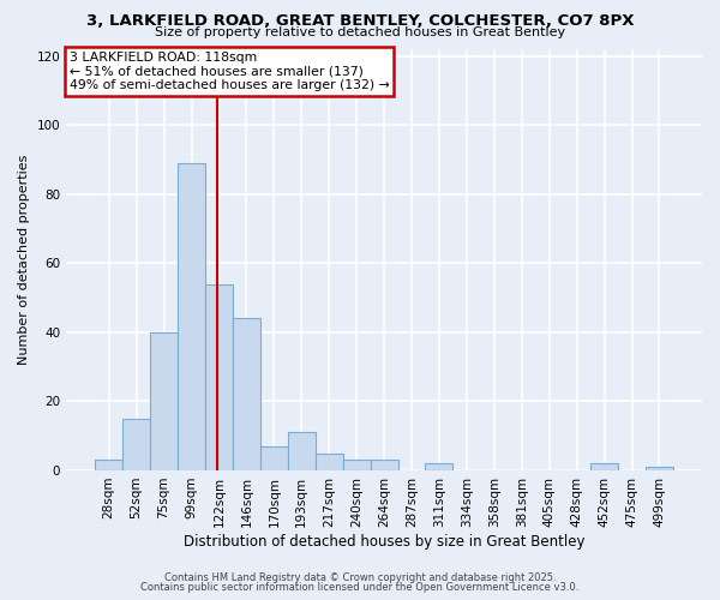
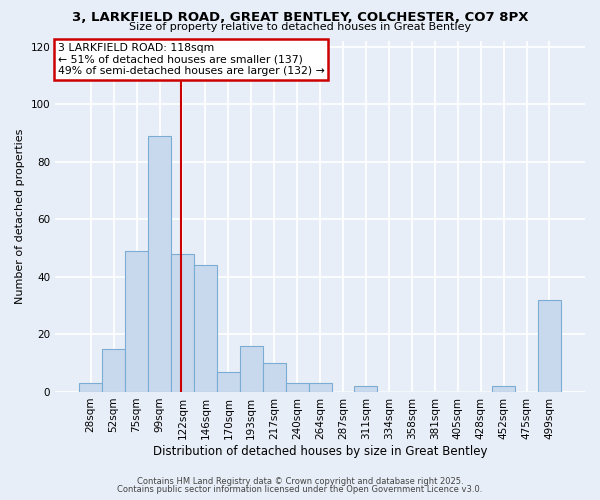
75sqm: 40 -> 49
122sqm: 54 -> 48
193sqm: 11 -> 16
217sqm: 5 -> 10
499sqm: 1 -> 32
